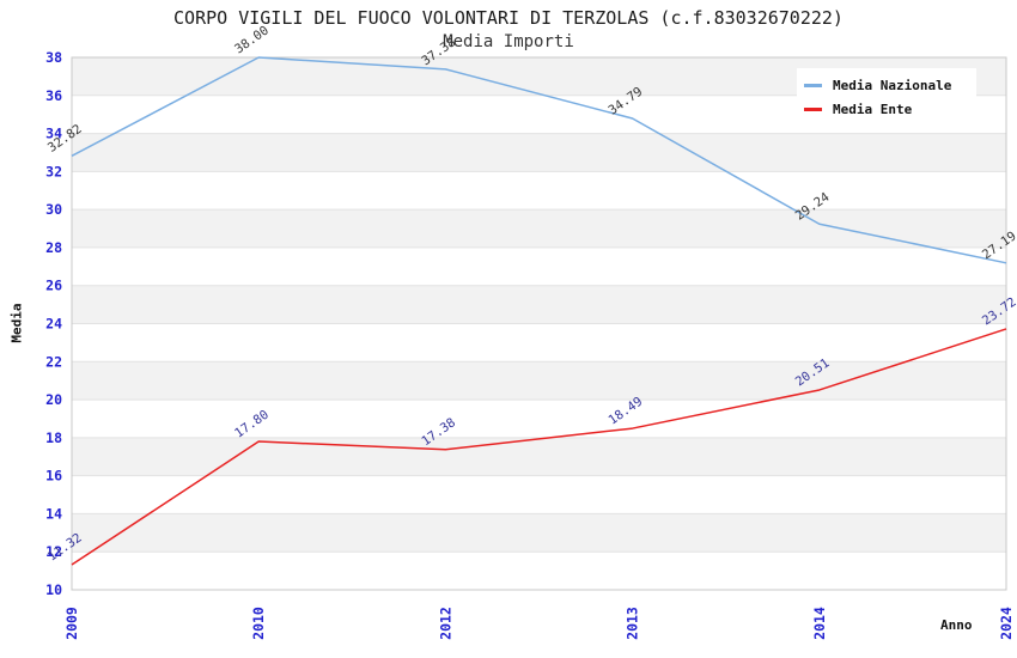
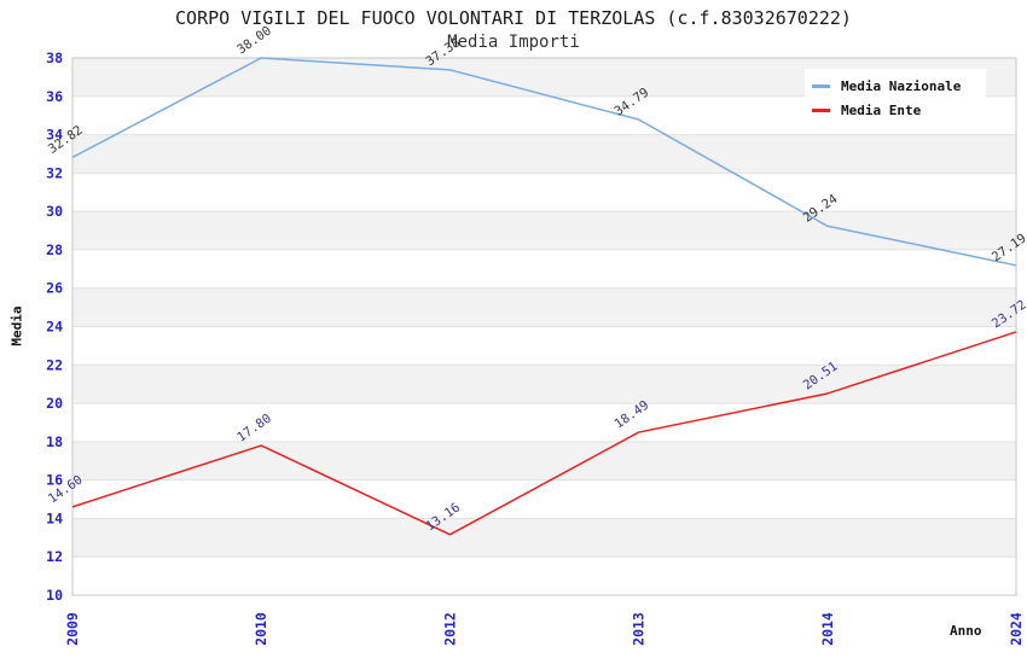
Media Ente/2009: 11.32 -> 14.60
Media Ente/2012: 17.38 -> 13.16
